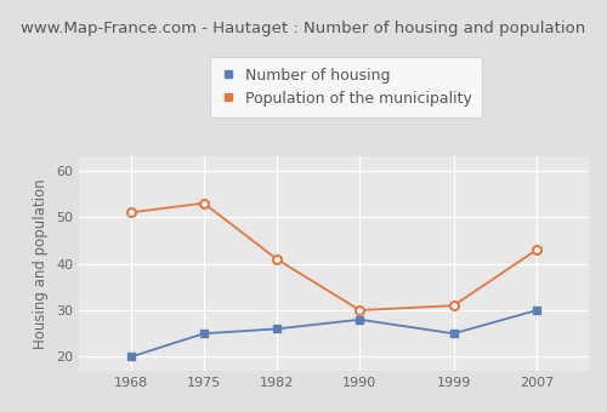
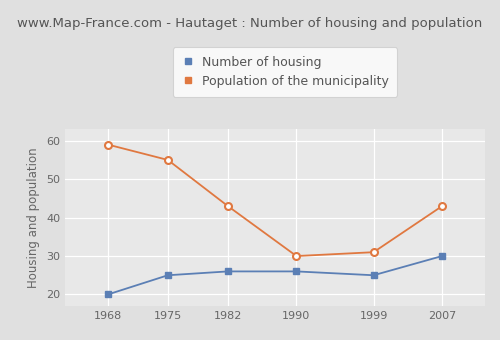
Population of the municipality/1968: 51 -> 59
Population of the municipality/1975: 53 -> 55
Population of the municipality/1982: 41 -> 43
Number of housing/1990: 28 -> 26
